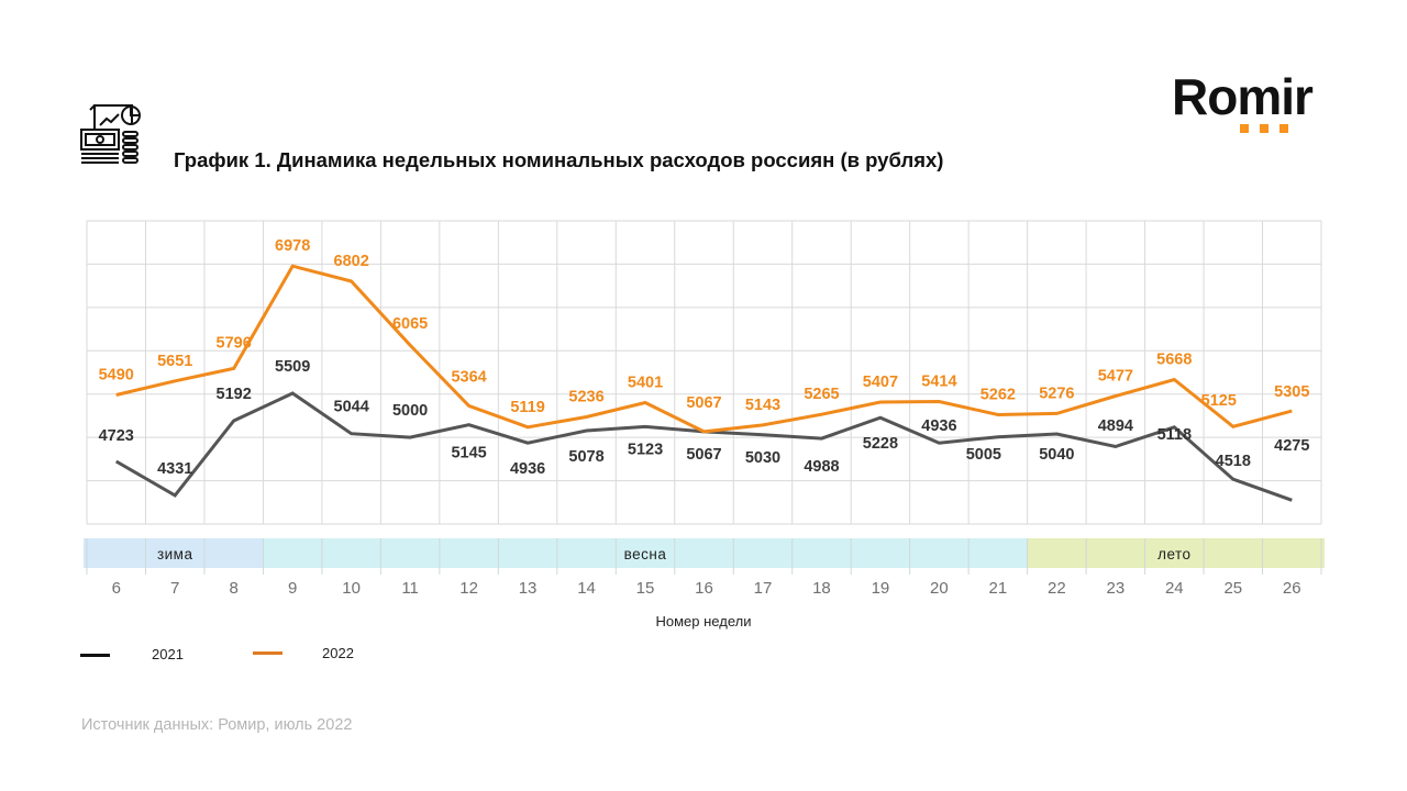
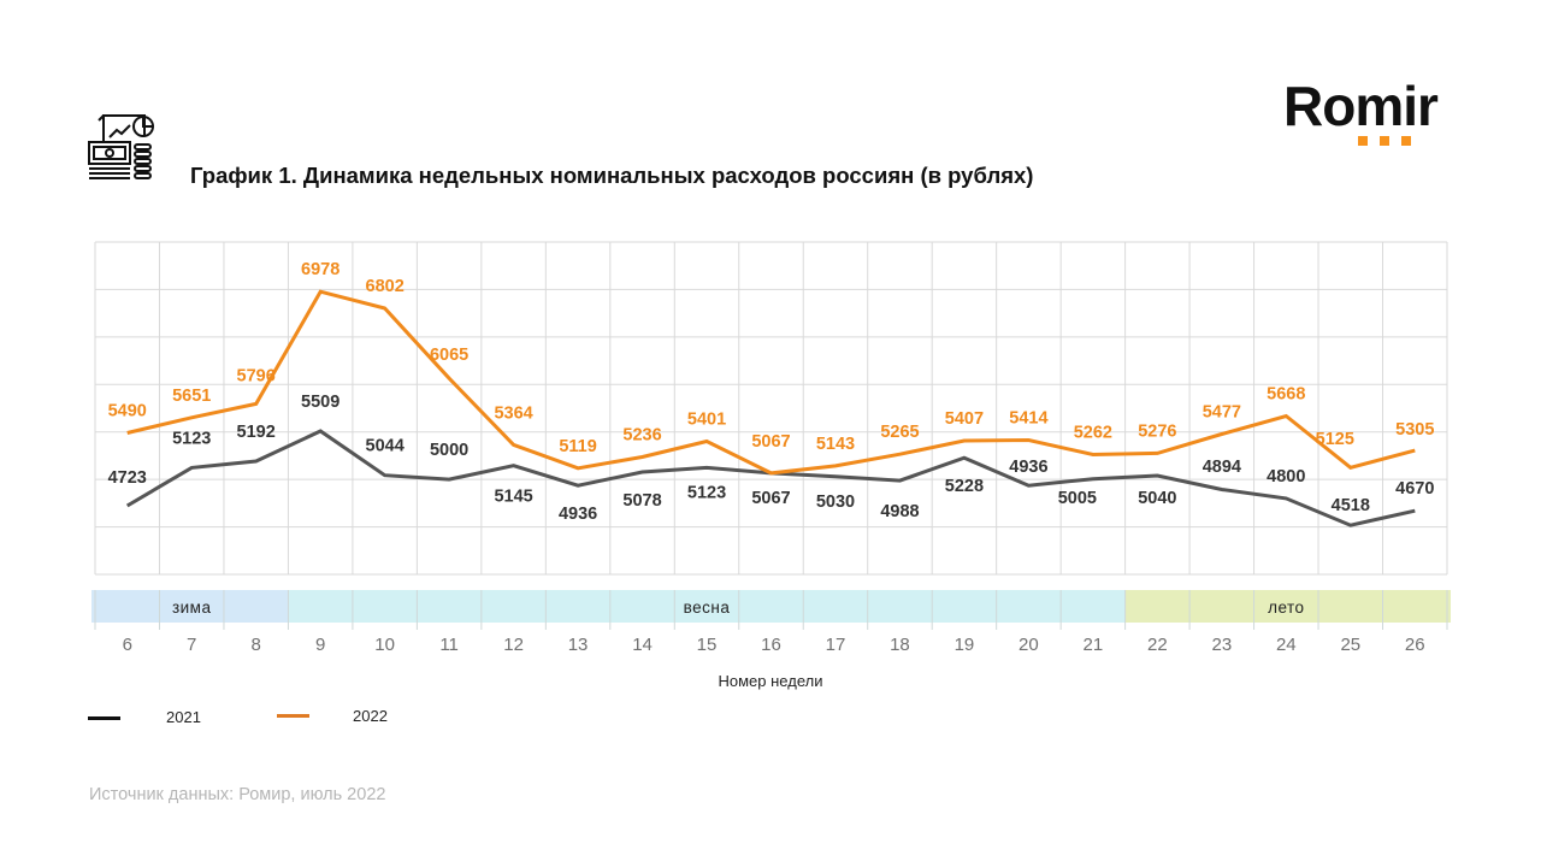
2021/7: 4331 -> 5123
2021/24: 5118 -> 4800
2021/26: 4275 -> 4670
